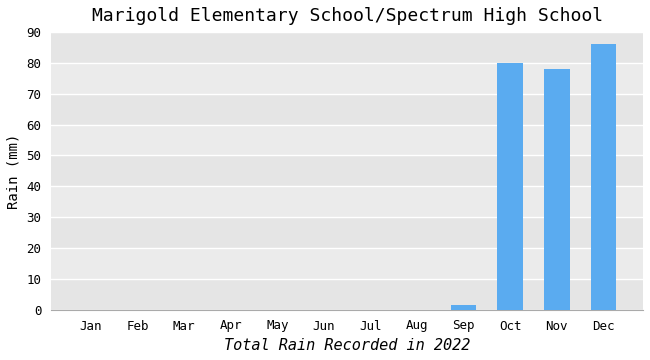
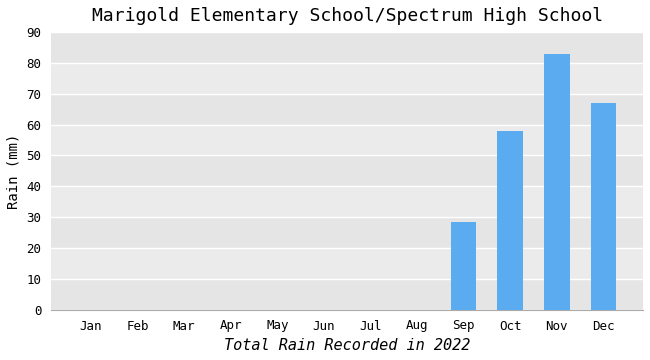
Sep: 1.5 -> 28.5
Oct: 80.0 -> 58.0
Nov: 78.0 -> 83.0
Dec: 86.0 -> 67.0
